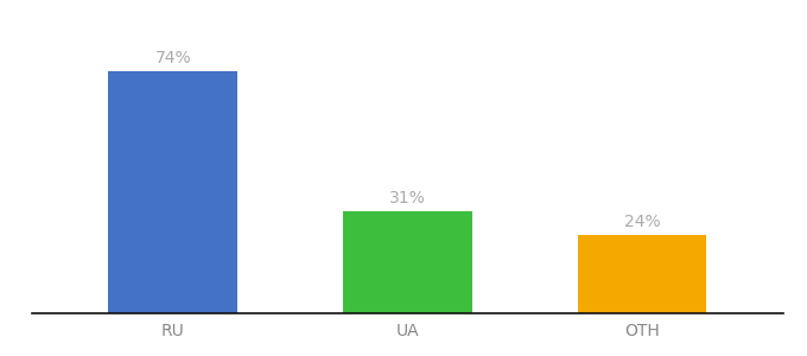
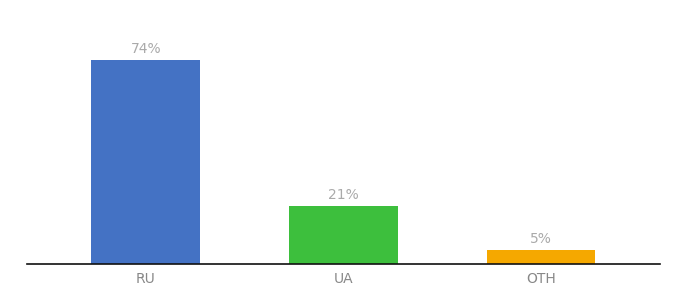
UA: 31% -> 21%
OTH: 24% -> 5%
